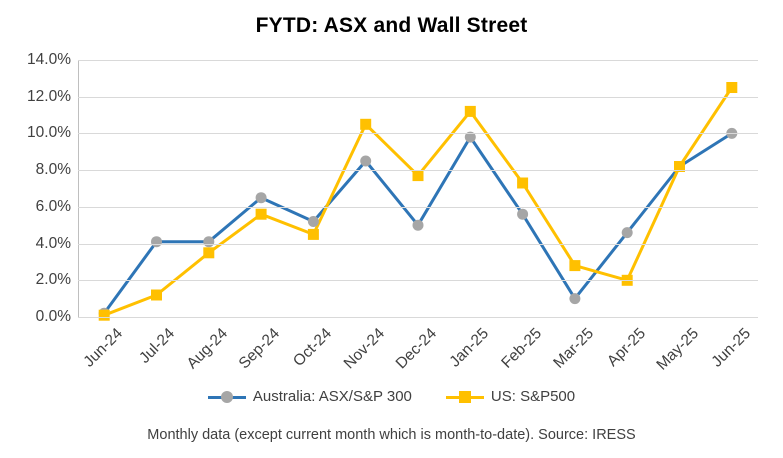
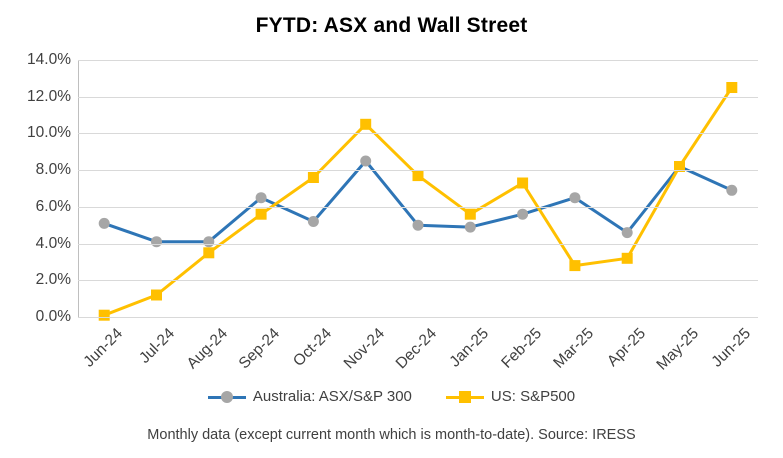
Australia: ASX/S&P 300/Jun-24: 0.2% -> 5.1%
US: S&P500/Oct-24: 4.5% -> 7.6%
Australia: ASX/S&P 300/Jan-25: 9.8% -> 4.9%
US: S&P500/Jan-25: 11.2% -> 5.6%
Australia: ASX/S&P 300/Mar-25: 1.0% -> 6.5%
US: S&P500/Apr-25: 2.0% -> 3.2%
Australia: ASX/S&P 300/Jun-25: 10.0% -> 6.9%
